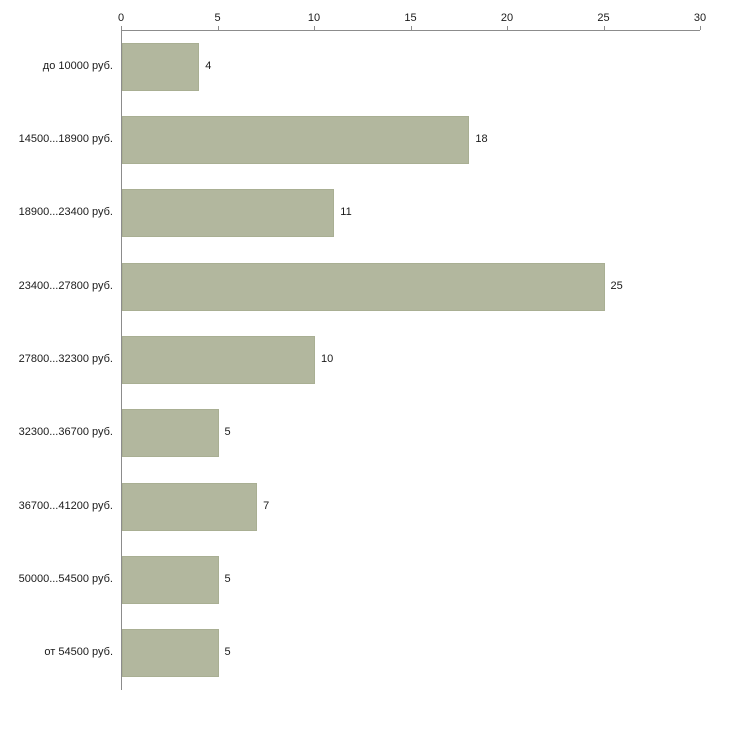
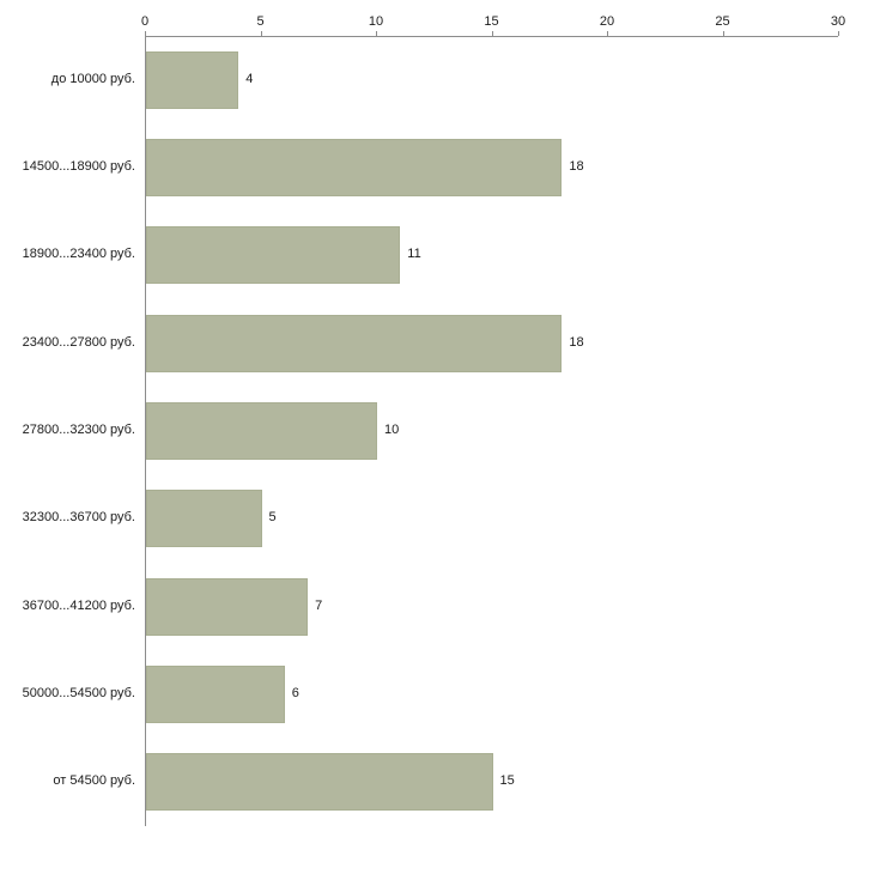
23400...27800 руб.: 25 -> 18
50000...54500 руб.: 5 -> 6
от 54500 руб.: 5 -> 15
